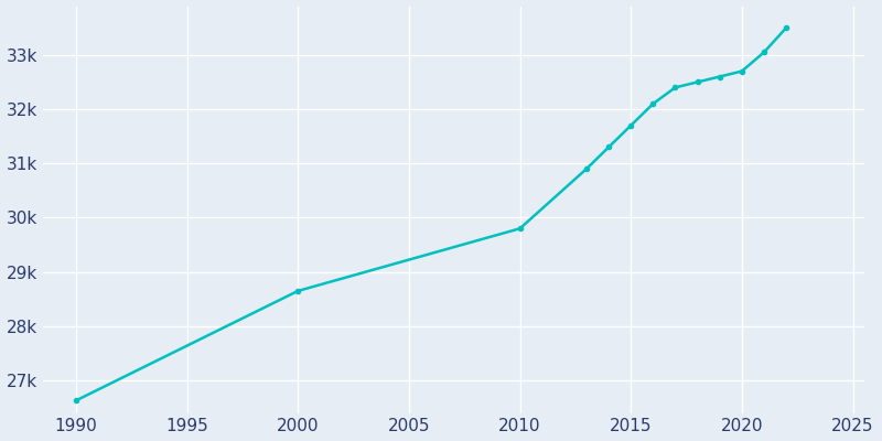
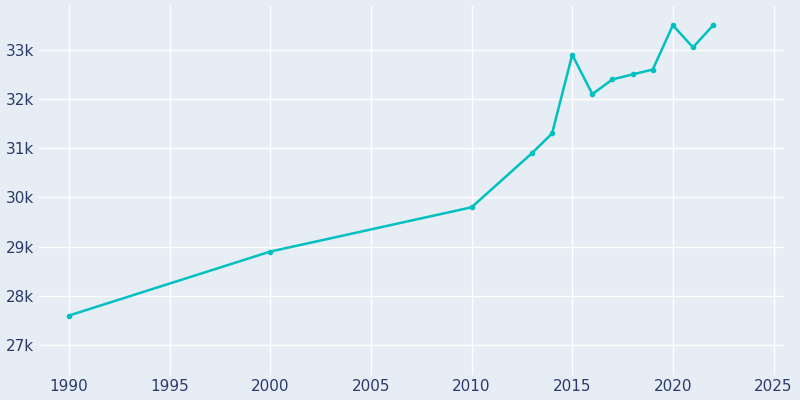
1990: 26.63k -> 27.60k
2000: 28.65k -> 28.90k
2015: 31.70k -> 32.90k
2020: 32.70k -> 33.50k
